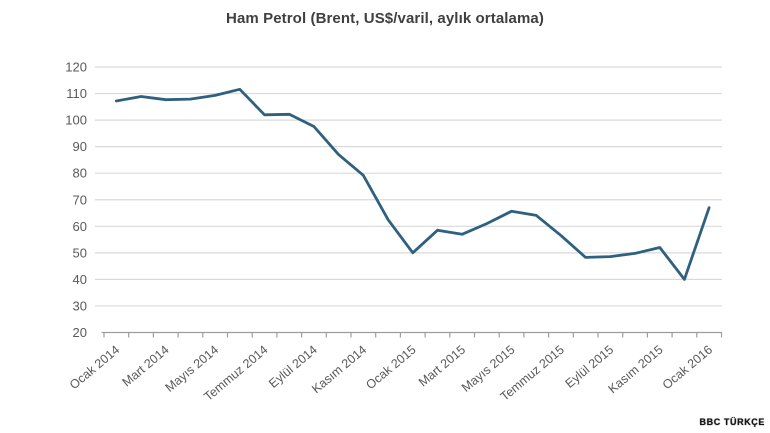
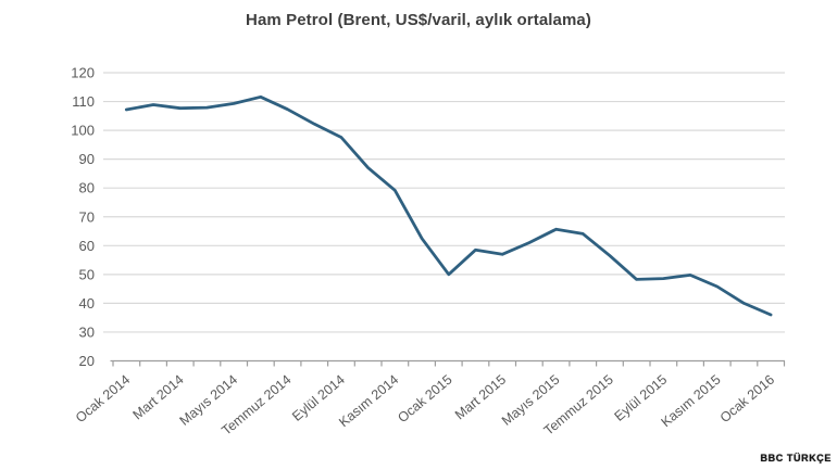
Temmuz 2014: 102 -> 107
Kasım 2015: 52 -> 46
Ocak 2016: 67 -> 36
